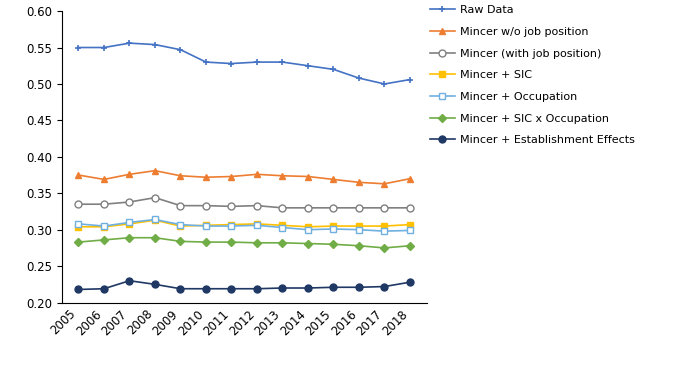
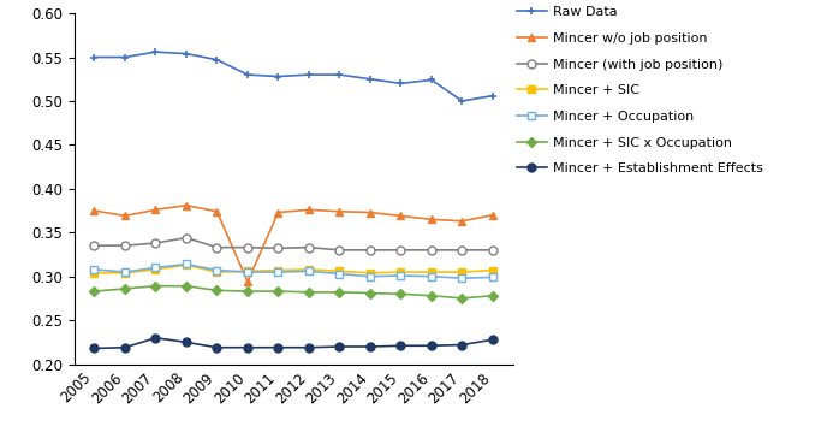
Mincer w/o job position/2010: 0.372 -> 0.294
Raw Data/2016: 0.508 -> 0.524
